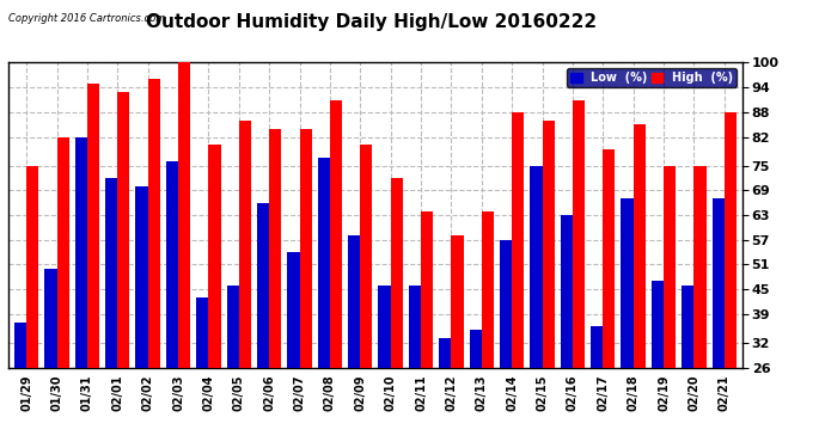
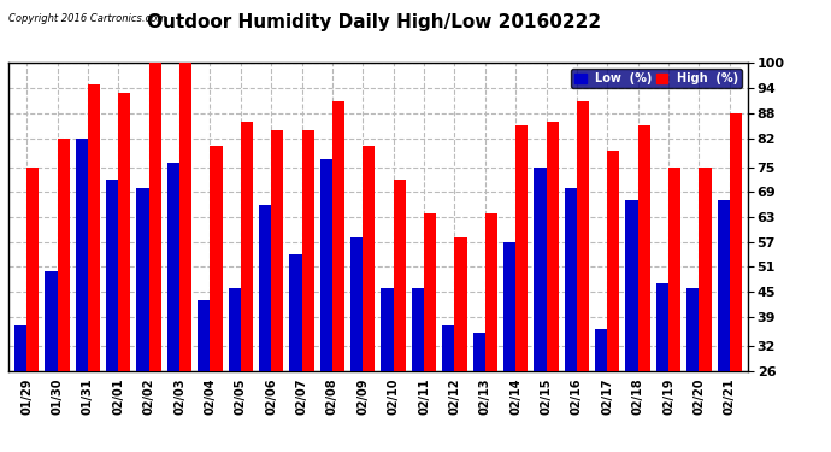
High (%)/02/02: 96 -> 100
Low (%)/02/12: 33 -> 37
High (%)/02/14: 88 -> 85
Low (%)/02/16: 63 -> 70
